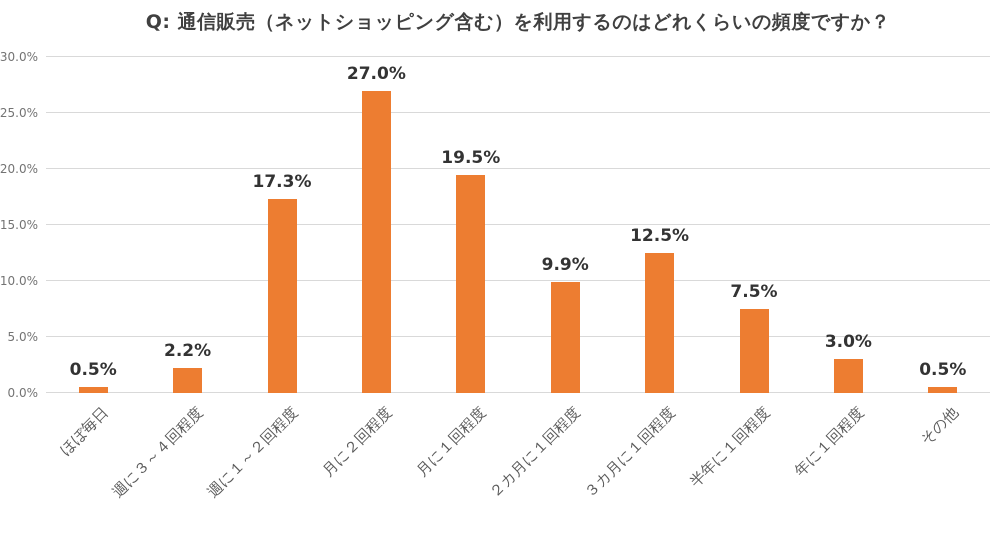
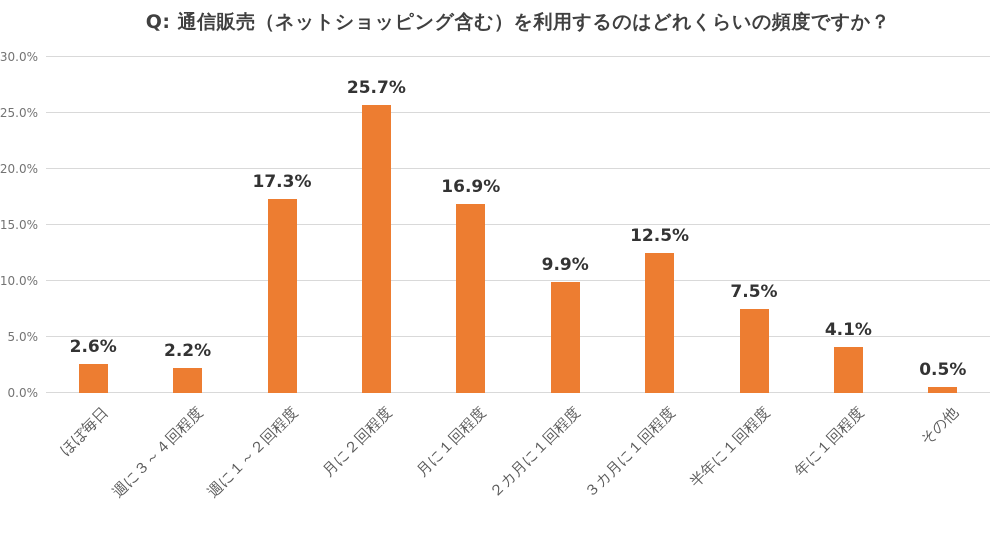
ほぼ毎日: 0.5% -> 2.6%
月に２回程度: 27.0% -> 25.7%
月に１回程度: 19.5% -> 16.9%
年に１回程度: 3.0% -> 4.1%
